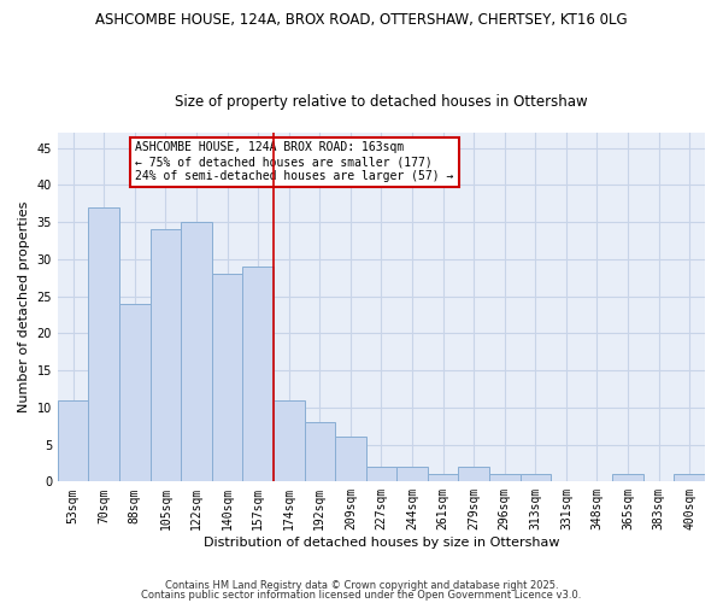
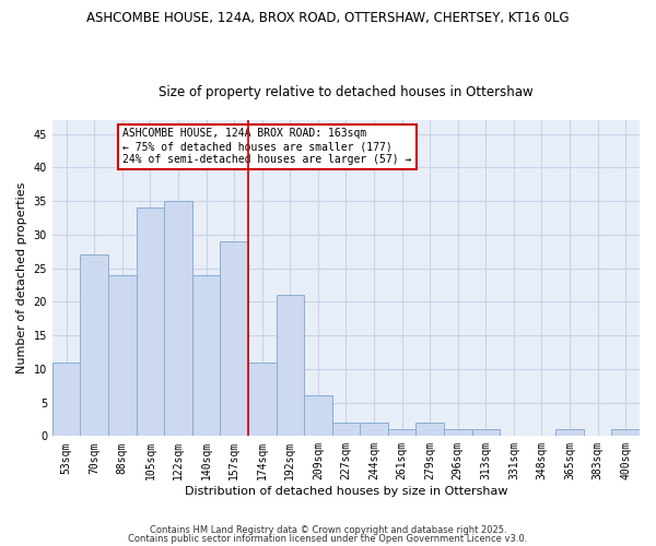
70sqm: 37 -> 27
140sqm: 28 -> 24
192sqm: 8 -> 21
